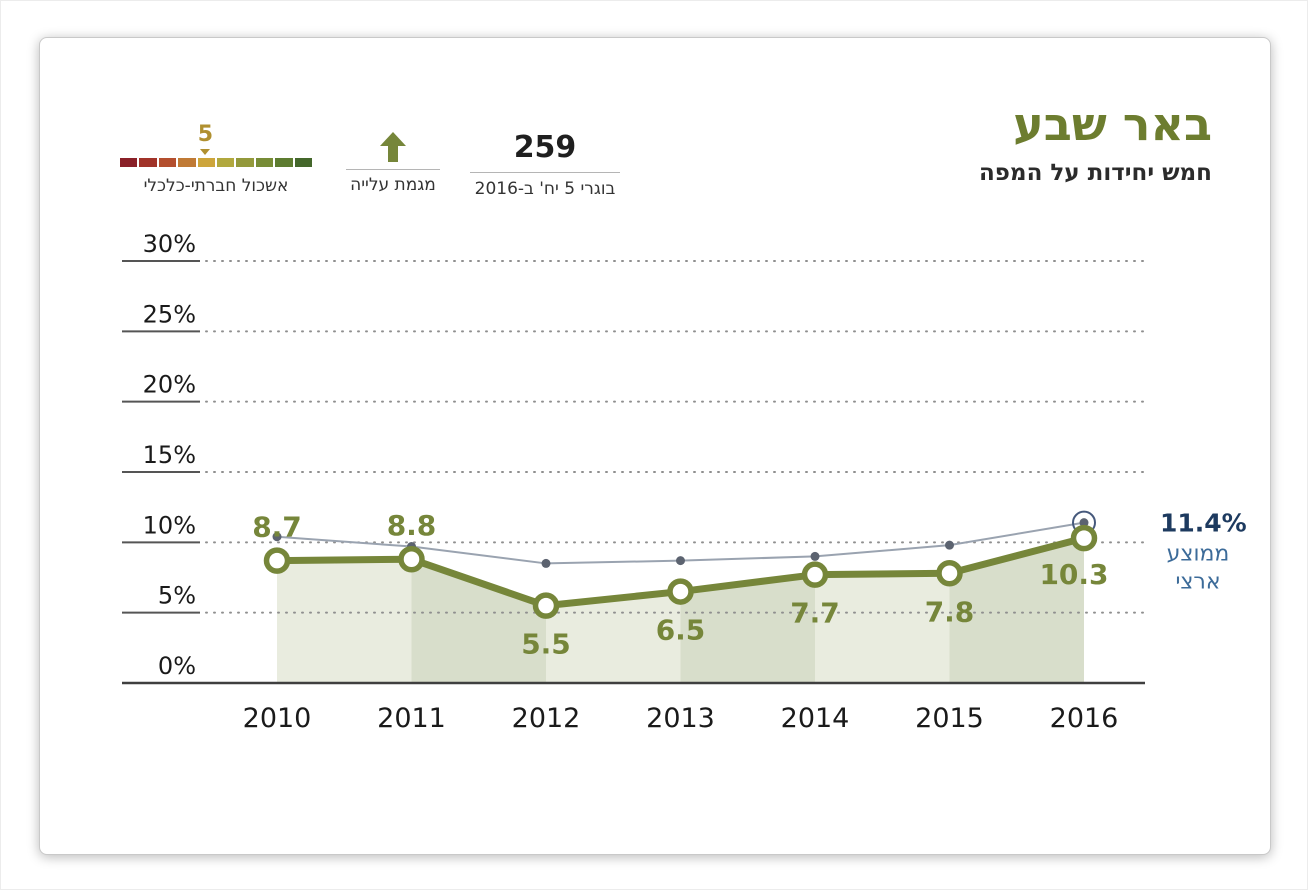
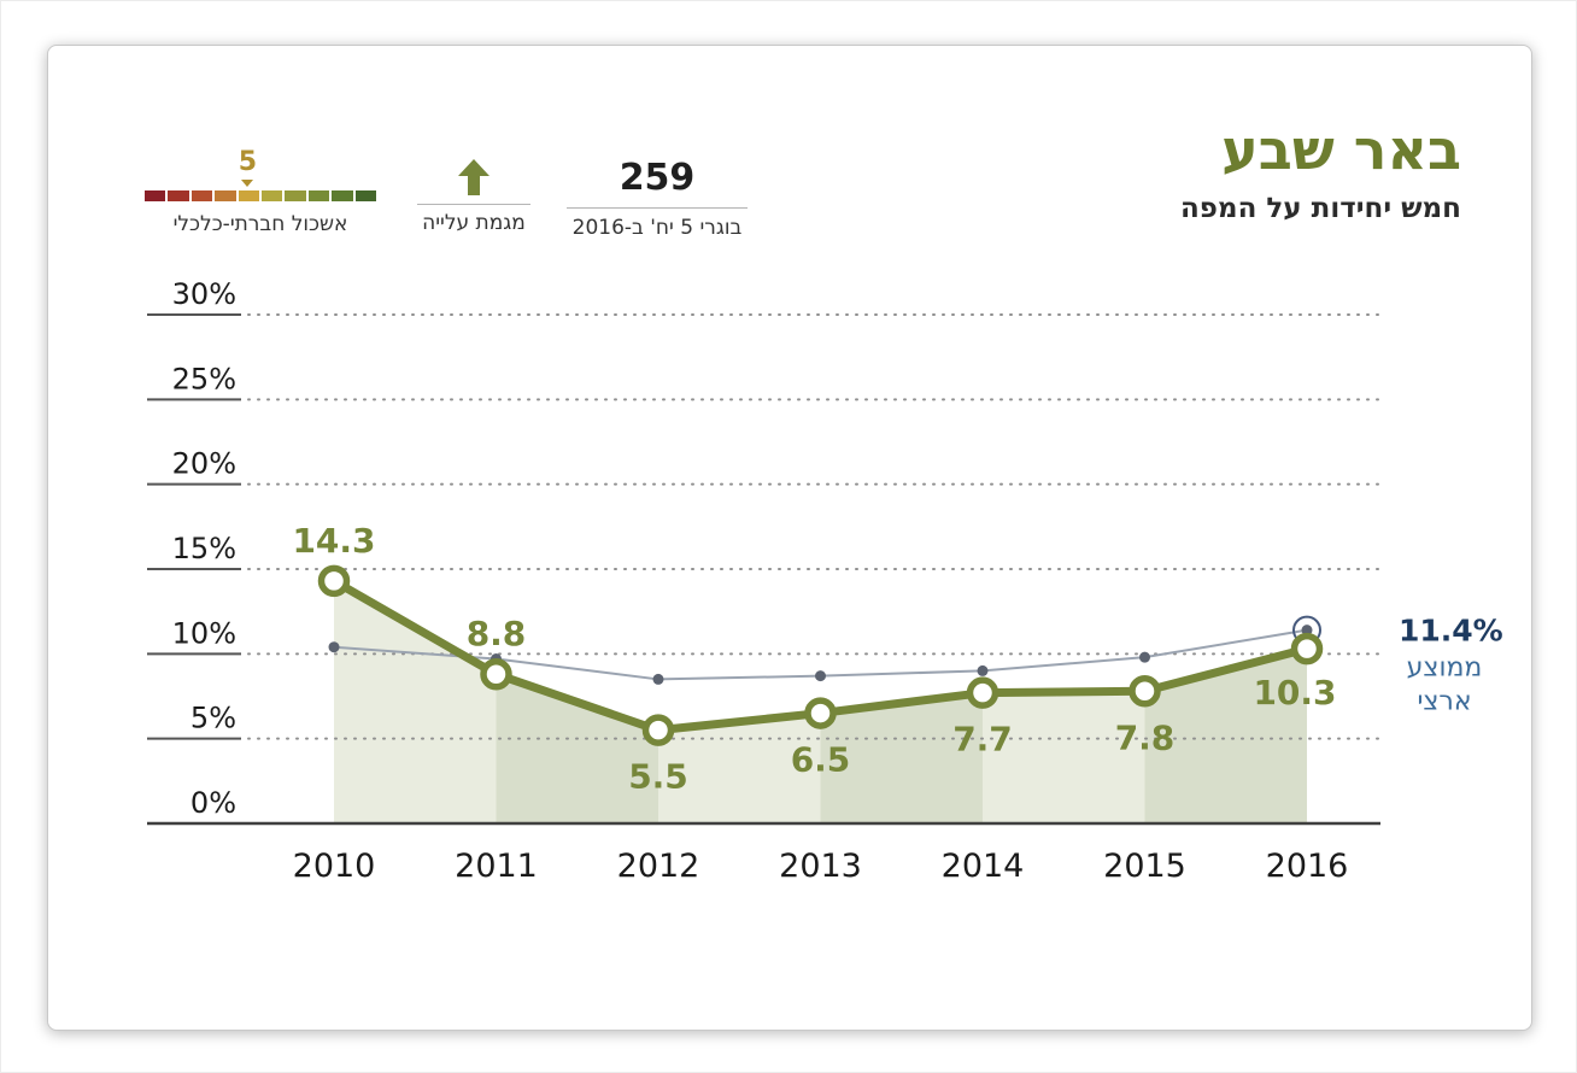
באר שבע/2010: 8.7 -> 14.3
